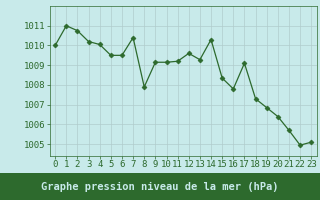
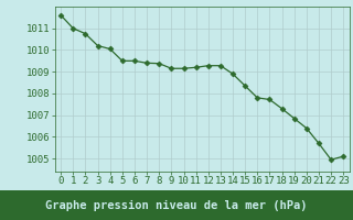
0: 1010.0 -> 1011.6
7: 1010.4 -> 1009.4
8: 1007.9 -> 1009.4
12: 1009.6 -> 1009.3
14: 1010.3 -> 1008.9
17: 1009.1 -> 1007.7
